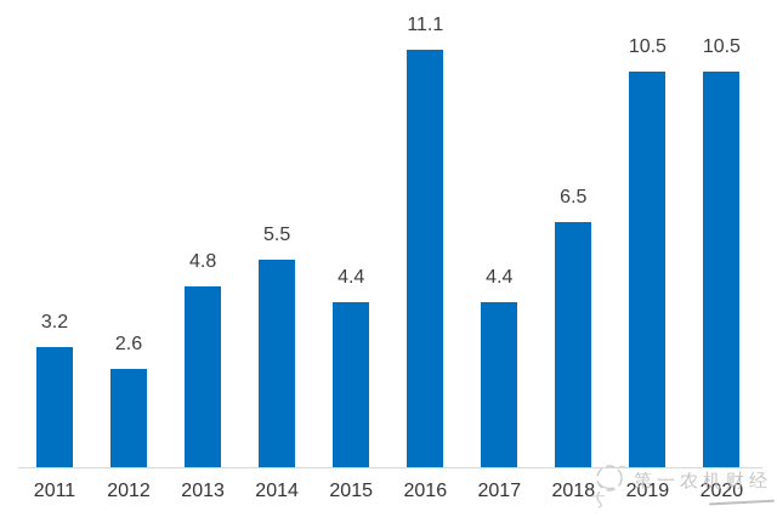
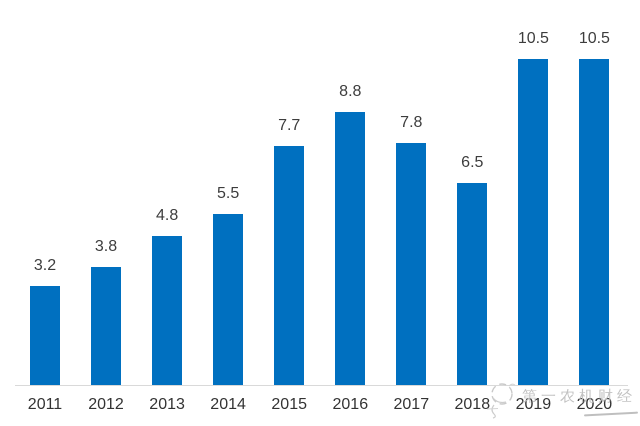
2012: 2.6 -> 3.8
2015: 4.4 -> 7.7
2016: 11.1 -> 8.8
2017: 4.4 -> 7.8
